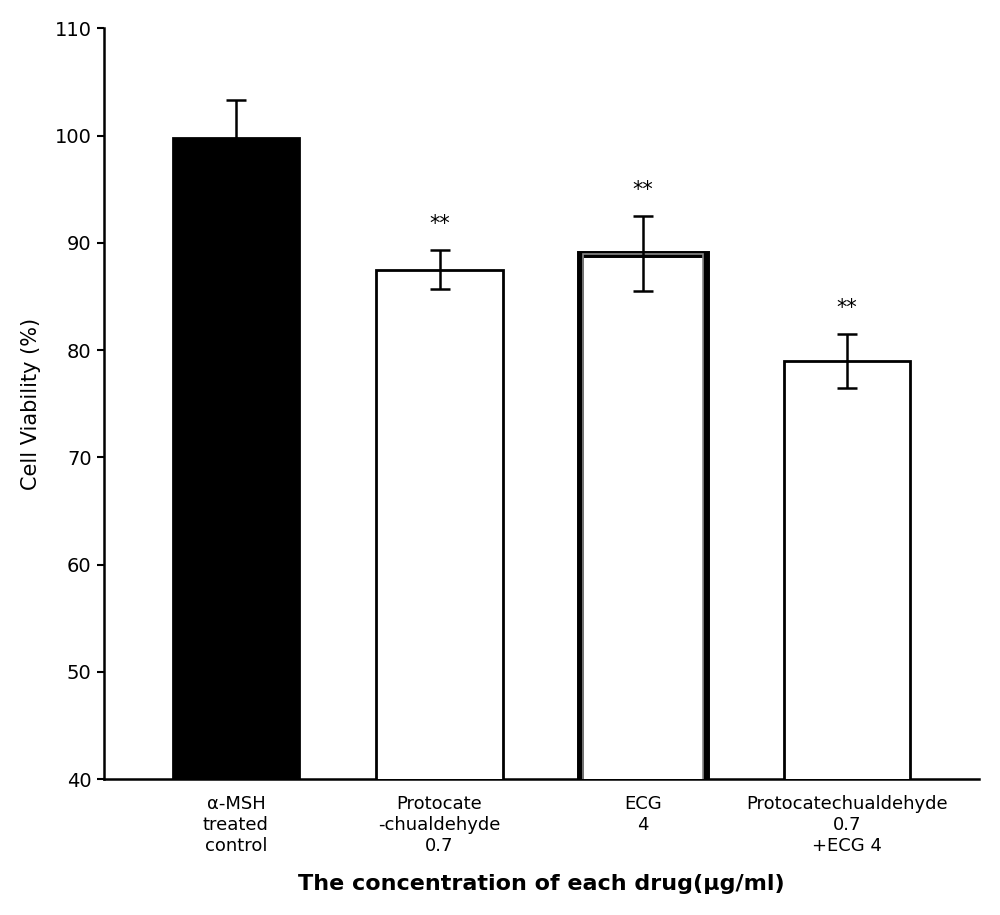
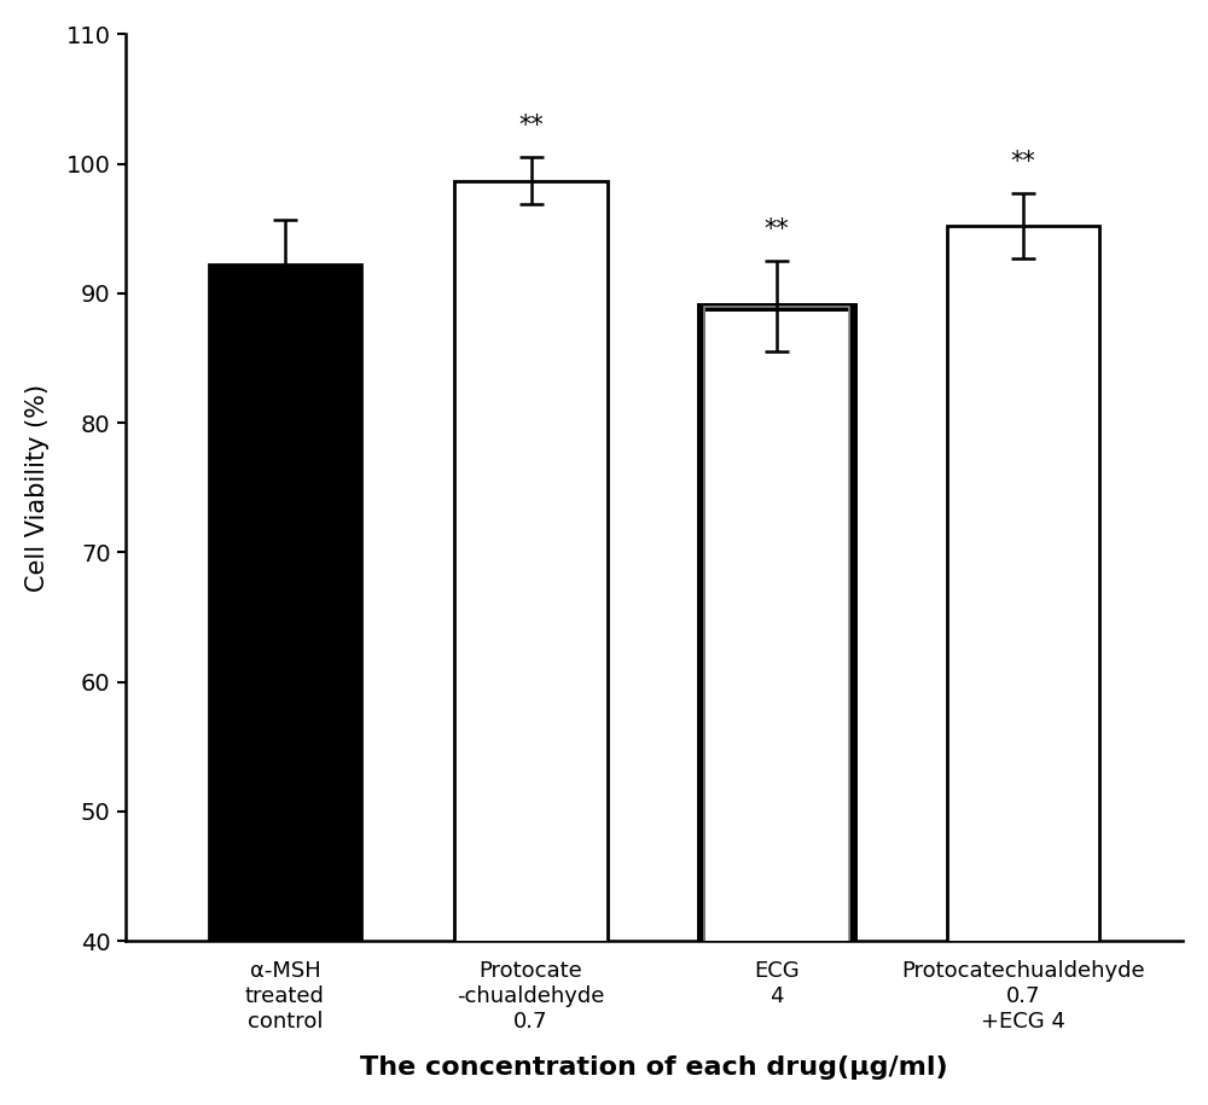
α-MSH treated control: 99.8 -> 92.2
Protocate -chualdehyde 0.7: 87.5 -> 98.7
Protocatechualdehyde 0.7 +ECG 4: 79.0 -> 95.2
